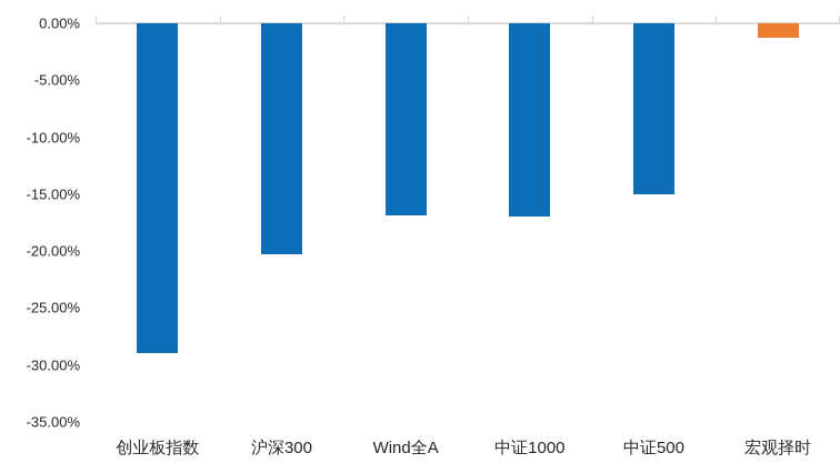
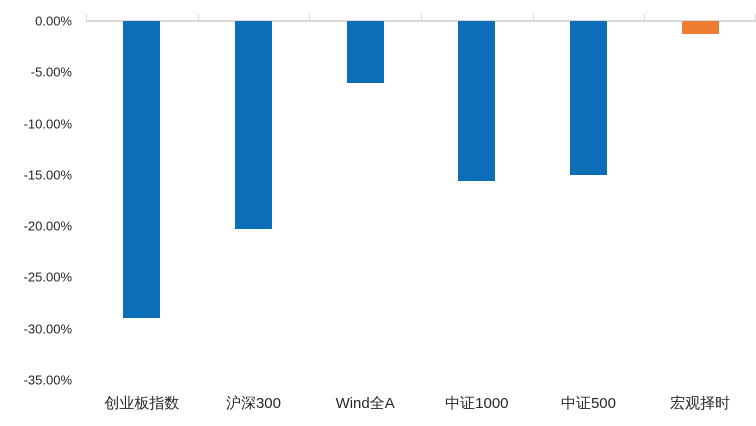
Wind全A: -16.9% -> -6.0%
中证1000: -17.0% -> -15.6%
